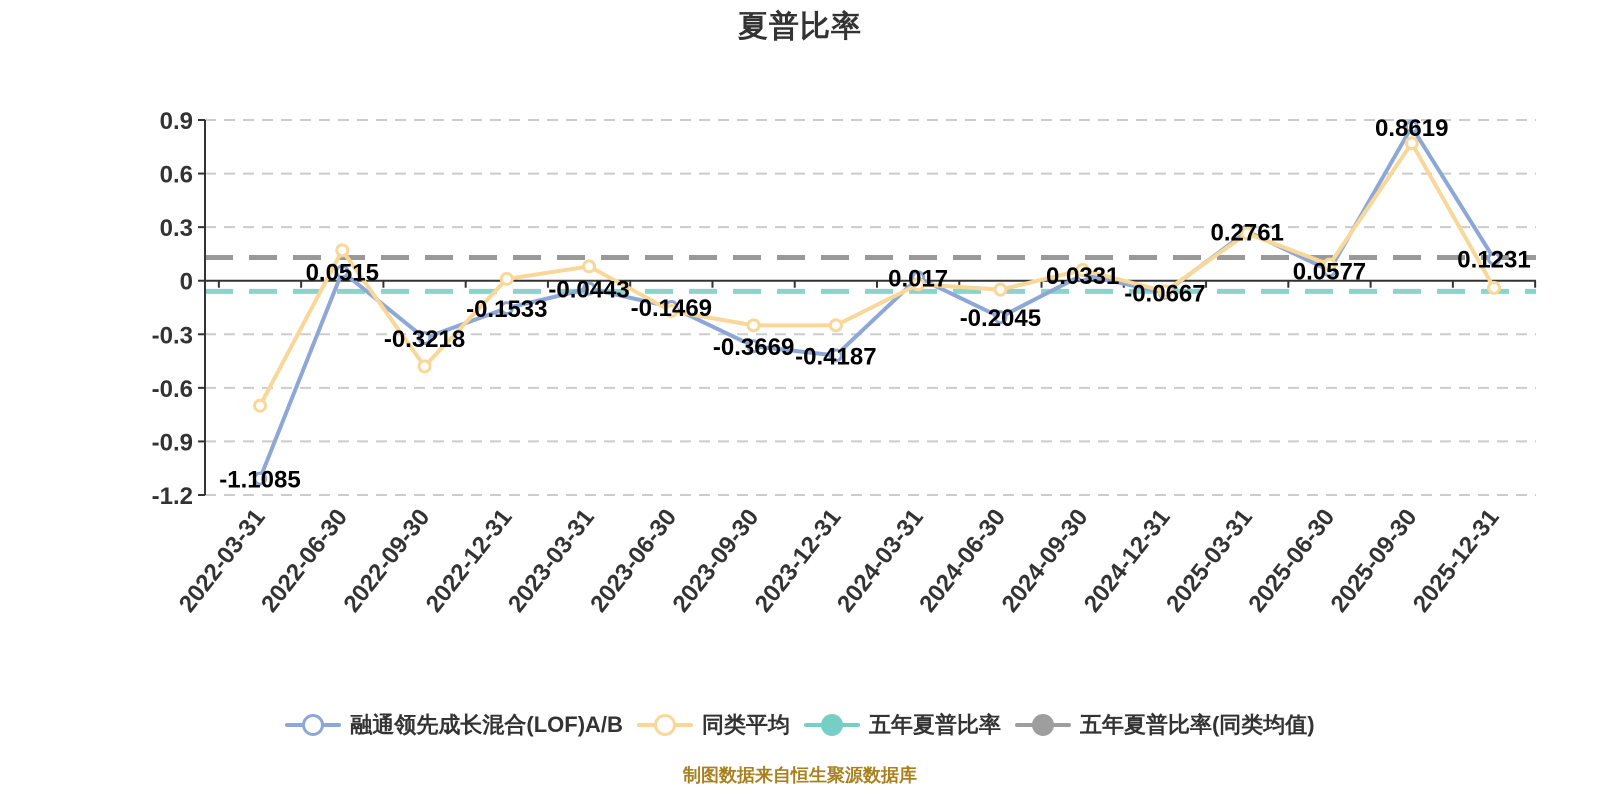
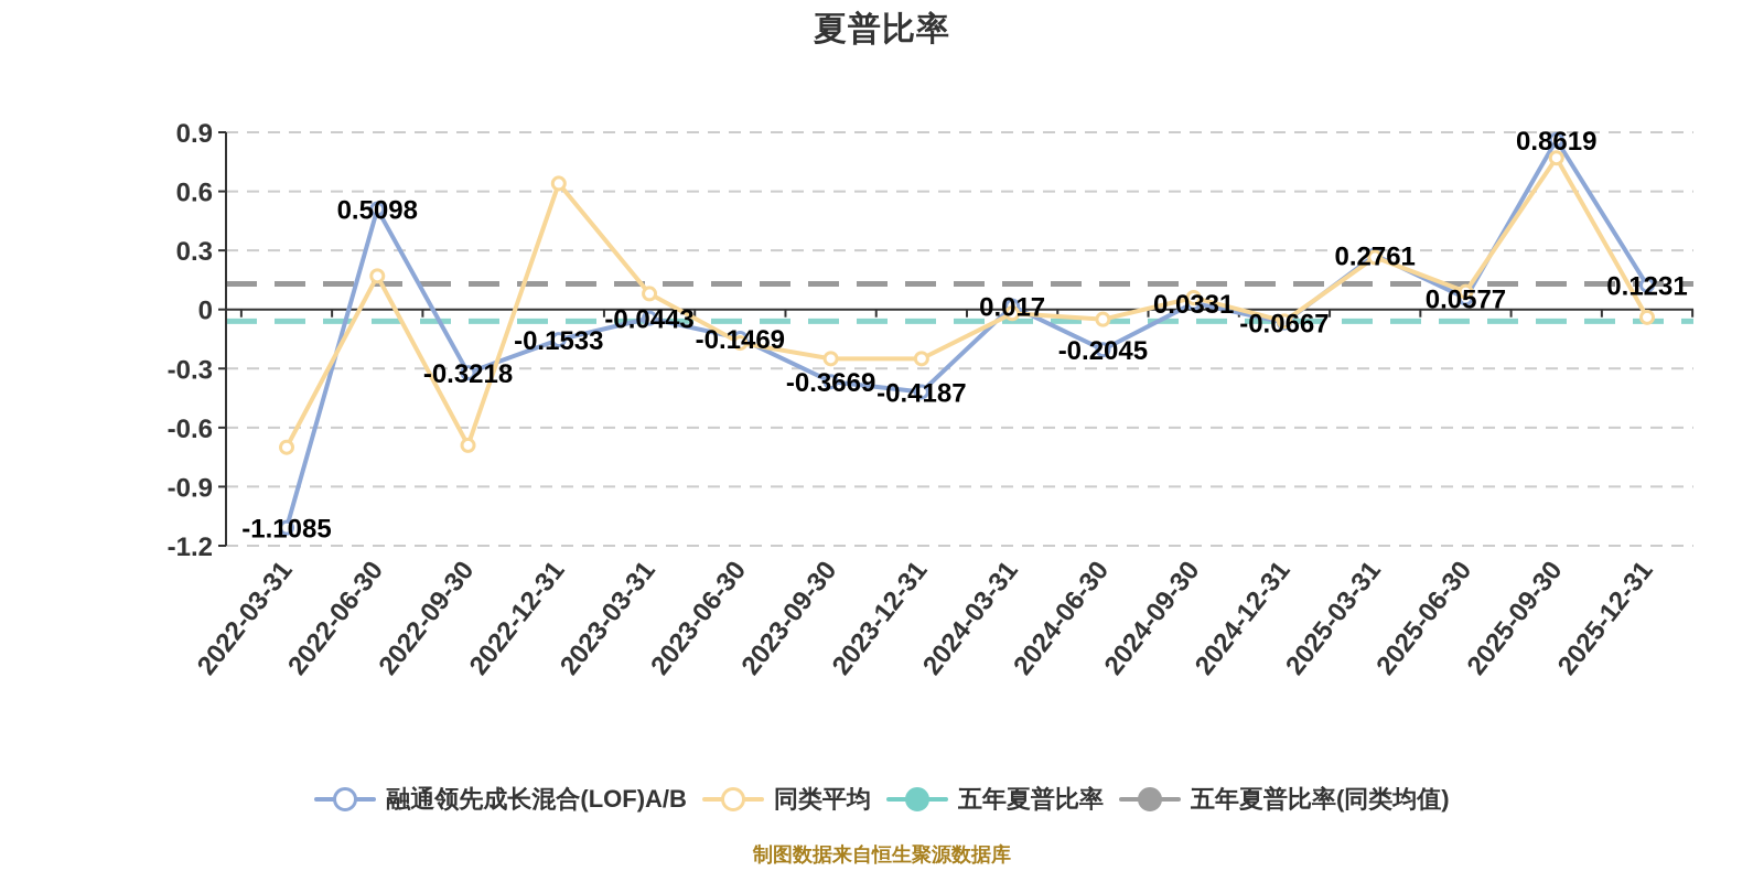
融通领先成长混合(LOF)A/B/2022-06-30: 0.0515 -> 0.5098
同类平均/2022-09-30: -0.48 -> -0.69
同类平均/2022-12-31: 0.01 -> 0.64
